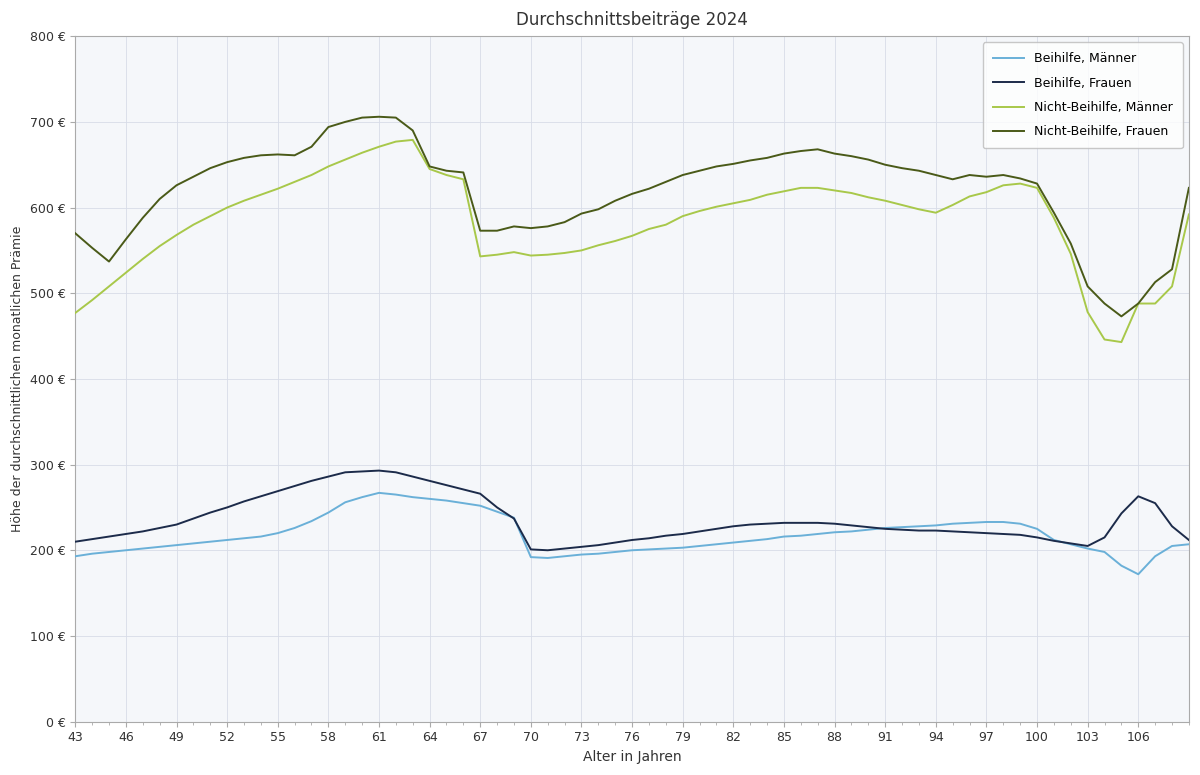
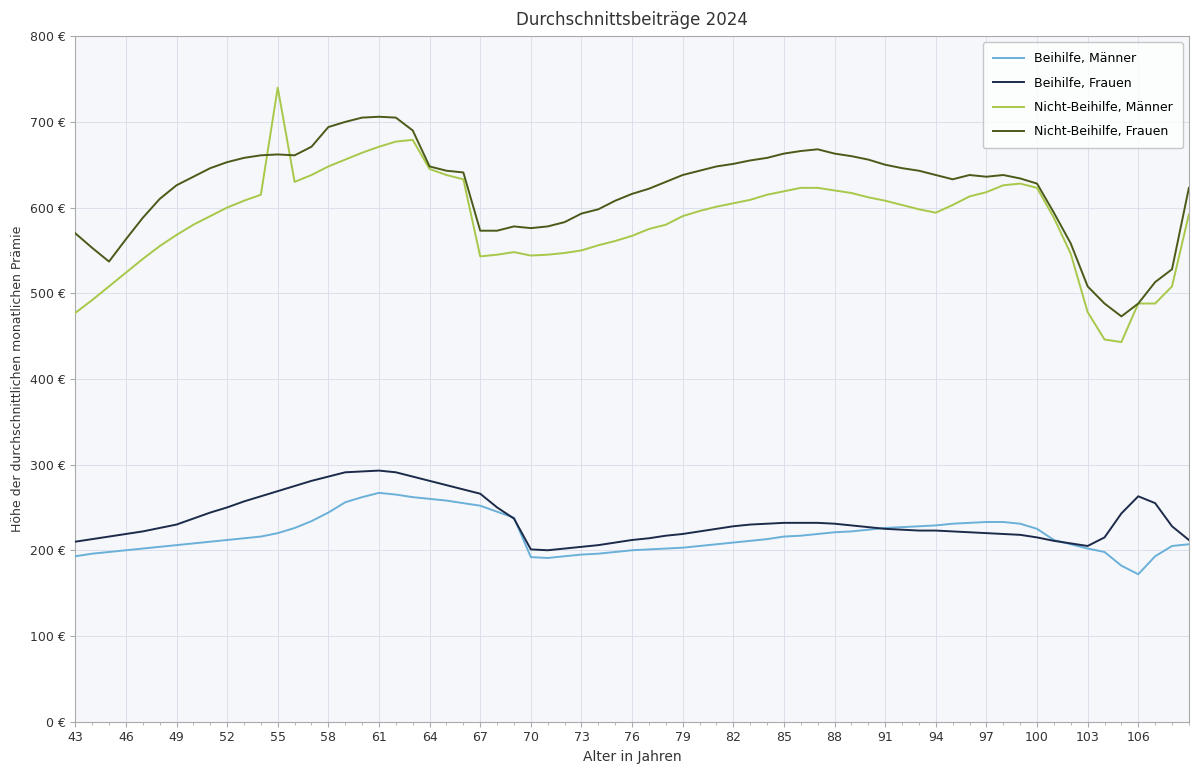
Nicht-Beihilfe, Männer/55: 622 € -> 740 €
